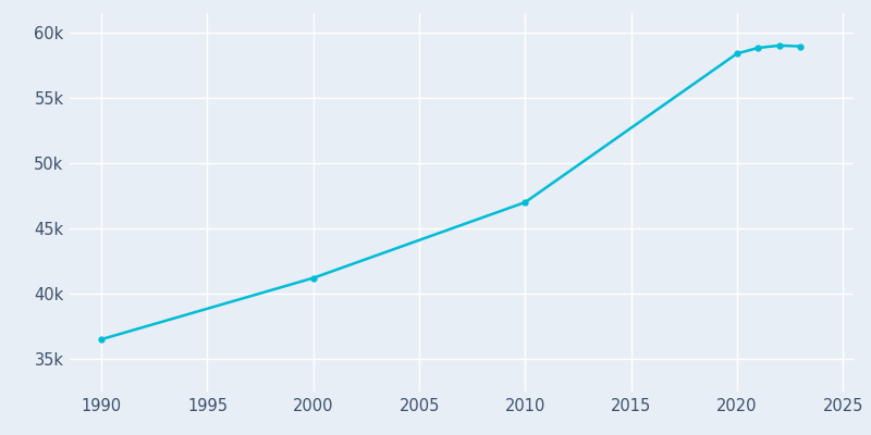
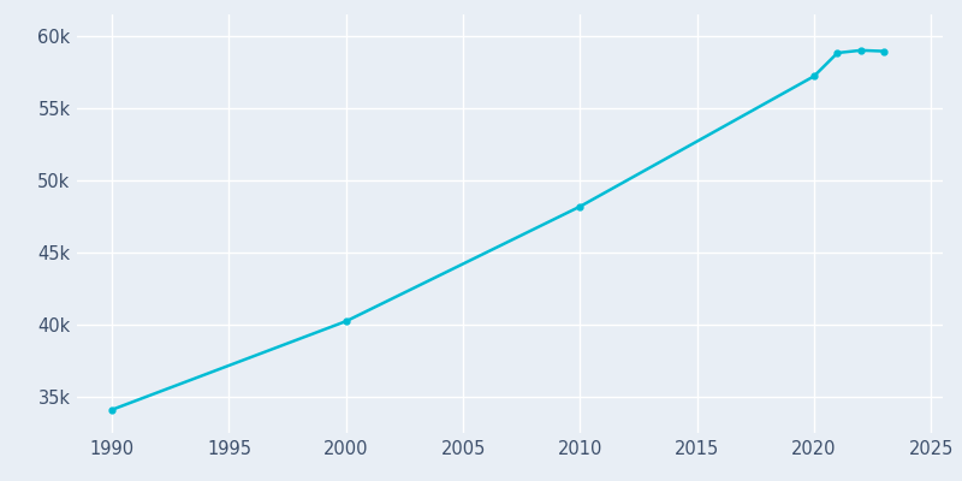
1990: 36.5k -> 34.1k
2000: 41.2k -> 40.2k
2010: 47.0k -> 48.2k
2020: 58.4k -> 57.2k
